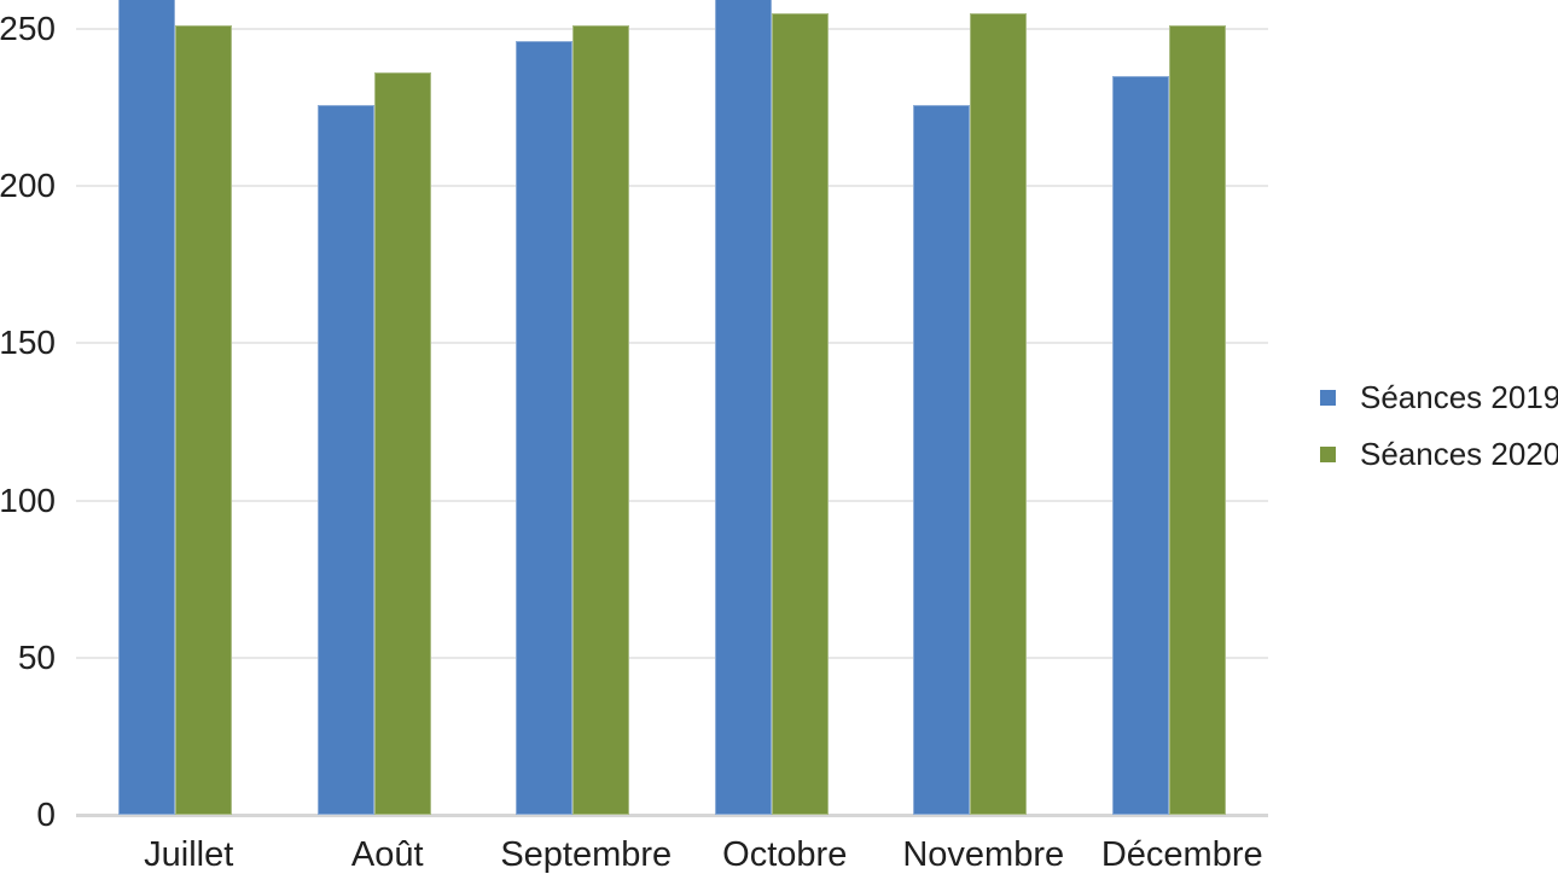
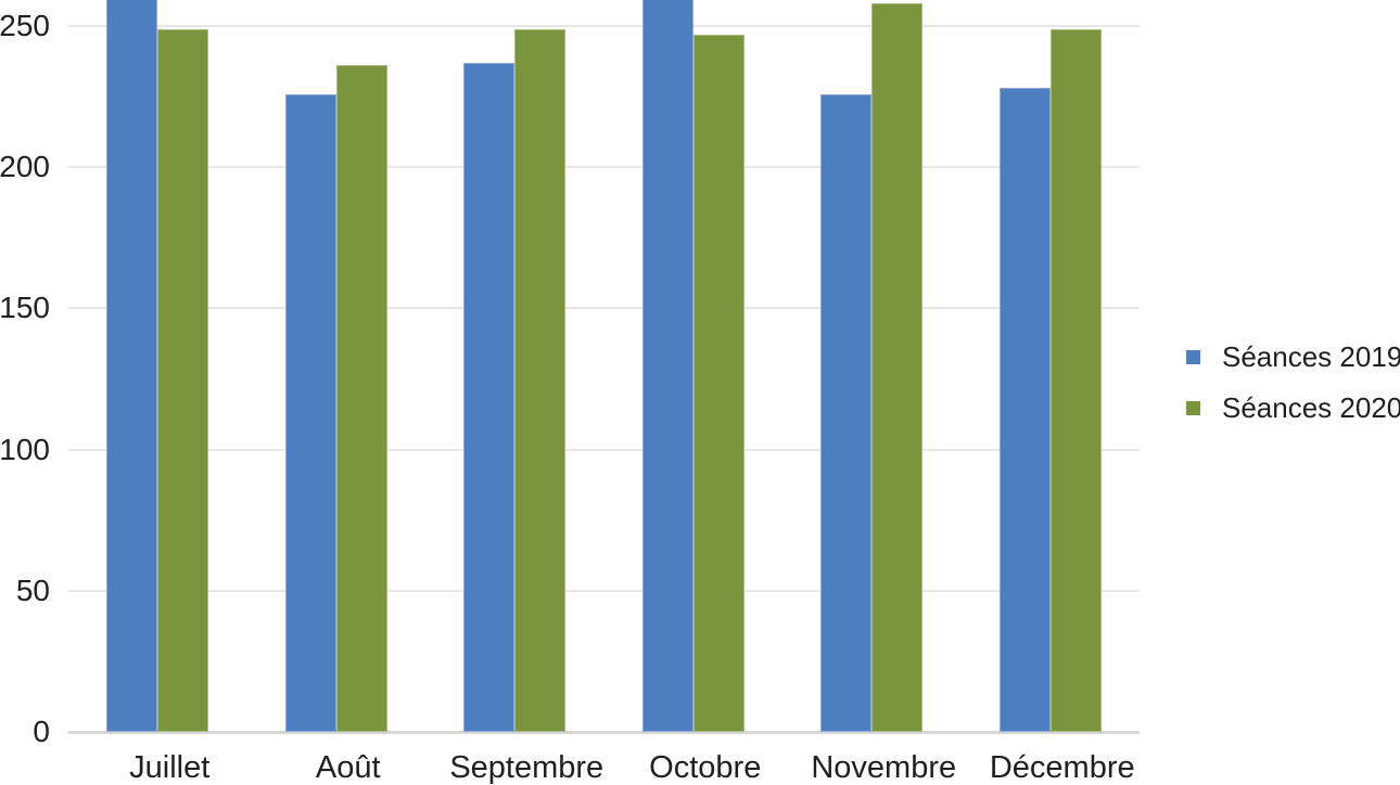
Séances 2020/Juillet: 251 -> 249
Séances 2019/Septembre: 246 -> 237
Séances 2020/Septembre: 251 -> 249
Séances 2020/Octobre: 255 -> 247
Séances 2020/Novembre: 255 -> 258
Séances 2019/Décembre: 235 -> 228
Séances 2020/Décembre: 251 -> 249
